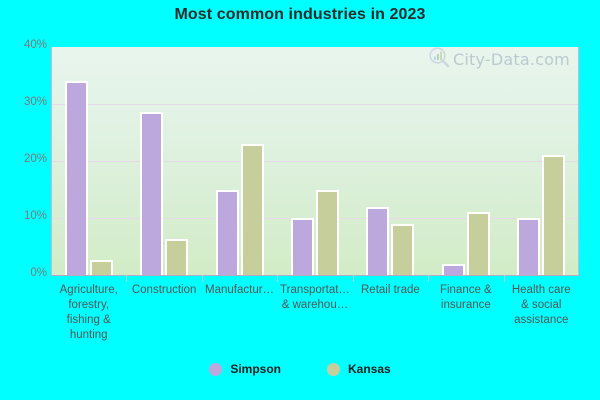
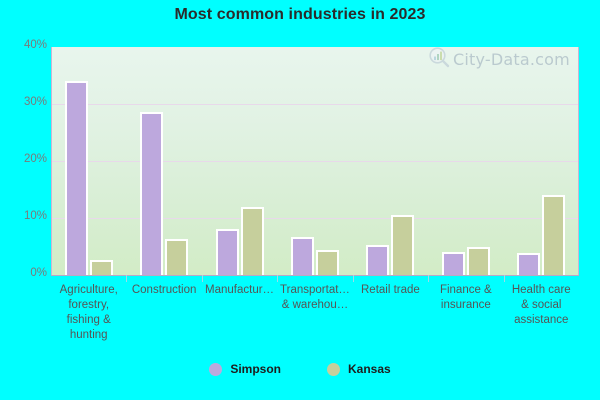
Simpson/Manufactur…: 15% -> 8%
Kansas/Manufactur…: 23% -> 12%
Simpson/Transportat… & warehou…: 10% -> 7%
Kansas/Transportat… & warehou…: 15% -> 4%
Simpson/Retail trade: 12% -> 5%
Kansas/Retail trade: 9% -> 10%
Simpson/Finance & insurance: 2% -> 4%
Kansas/Finance & insurance: 11% -> 5%
Simpson/Health care & social assistance: 10% -> 4%
Kansas/Health care & social assistance: 21% -> 14%
